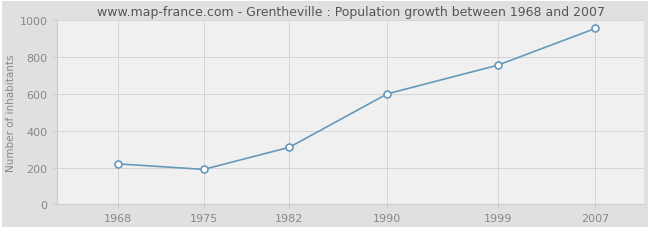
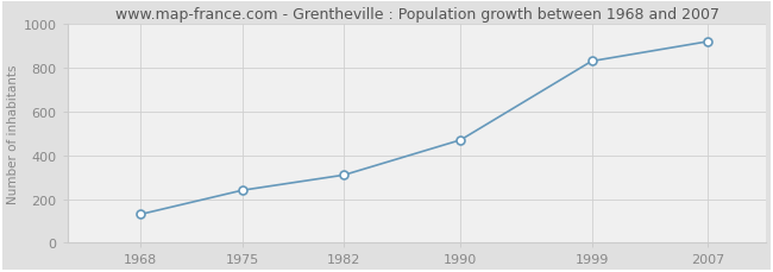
1968: 220 -> 130
1975: 190 -> 240
1990: 600 -> 470
1999: 760 -> 830
2007: 960 -> 920
